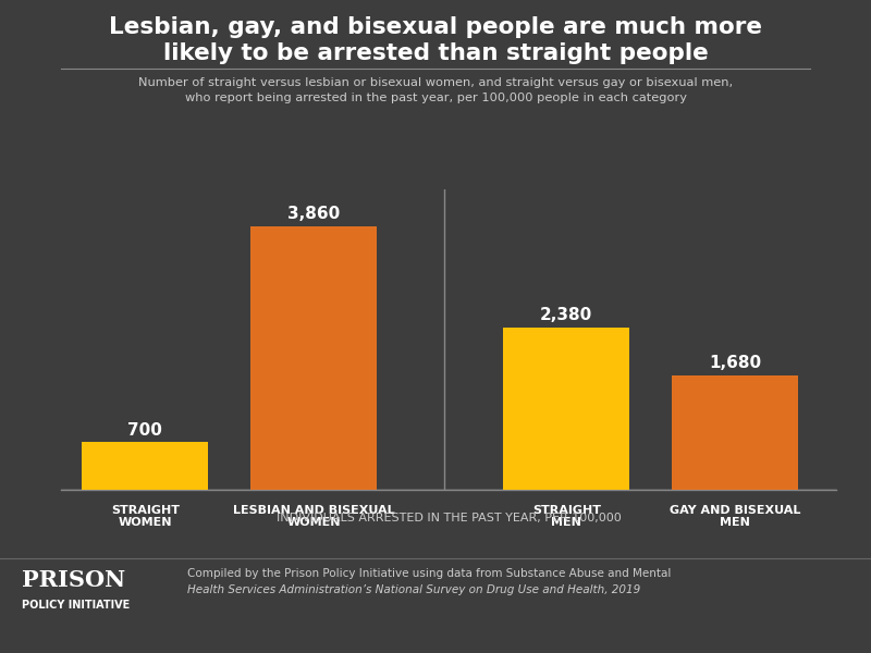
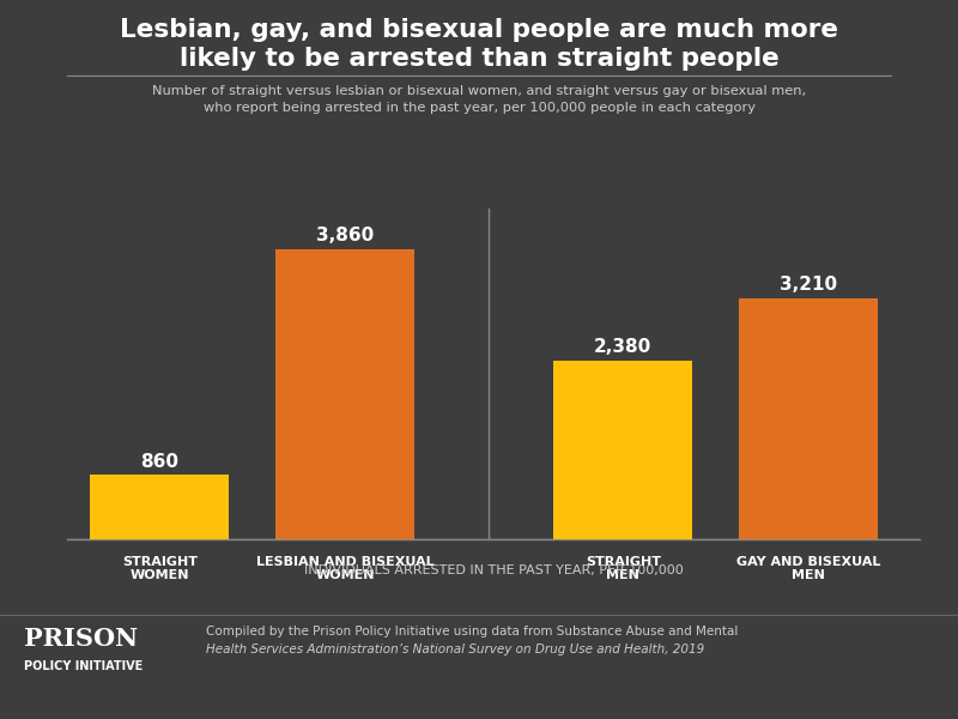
STRAIGHT WOMEN: 700 -> 860
GAY AND BISEXUAL MEN: 1,680 -> 3,210
